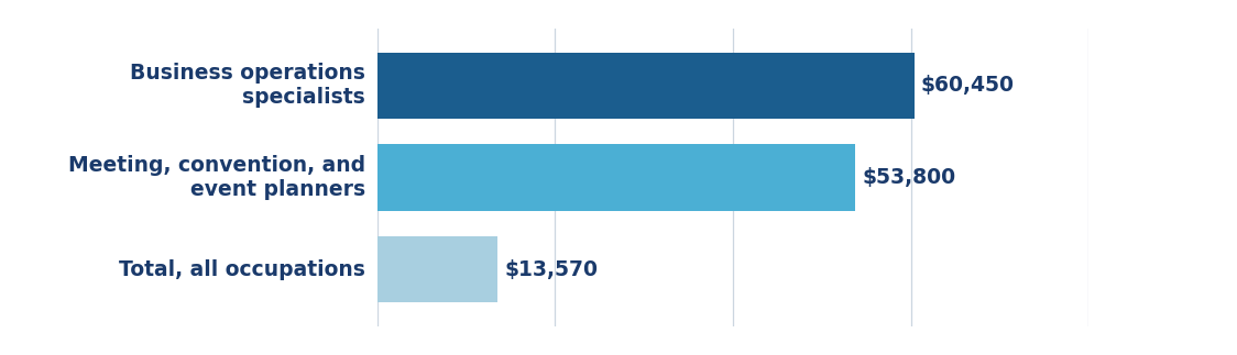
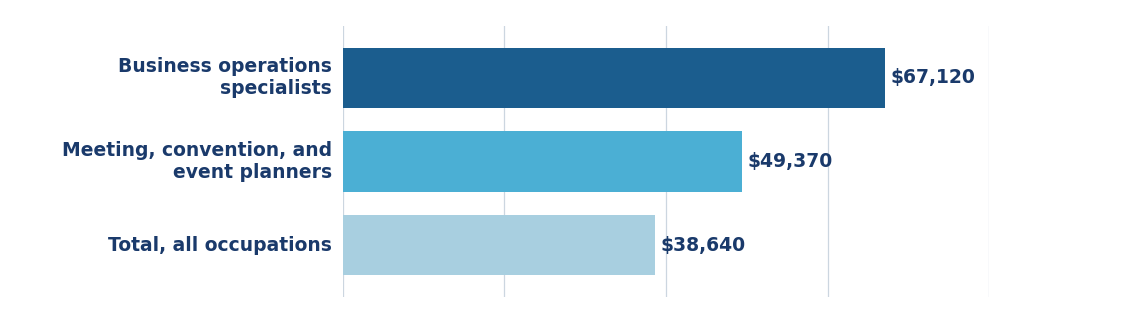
Business operations specialists: $60,450 -> $67,120
Meeting, convention, and event planners: $53,800 -> $49,370
Total, all occupations: $13,570 -> $38,640
